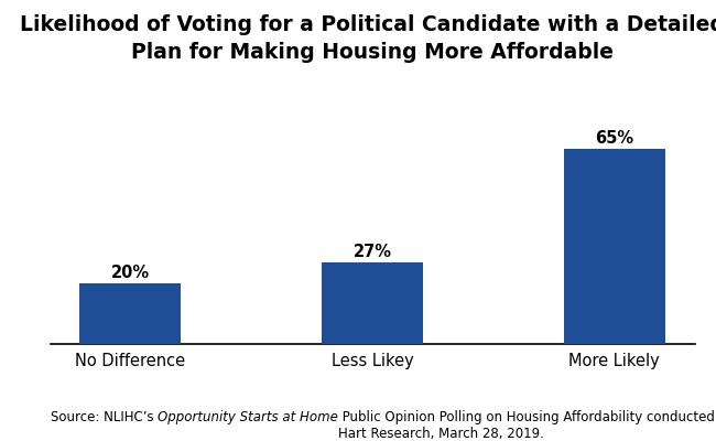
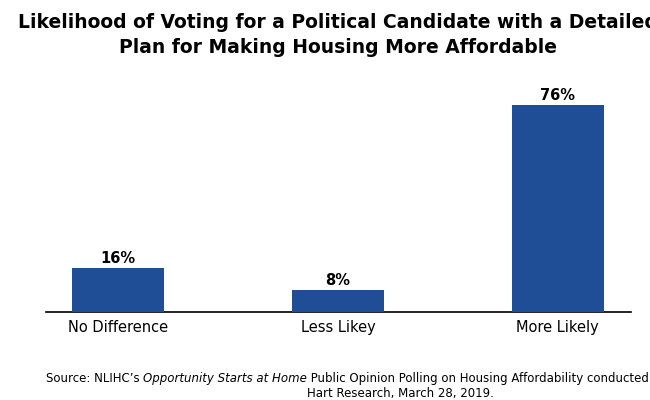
No Difference: 20% -> 16%
Less Likey: 27% -> 8%
More Likely: 65% -> 76%
